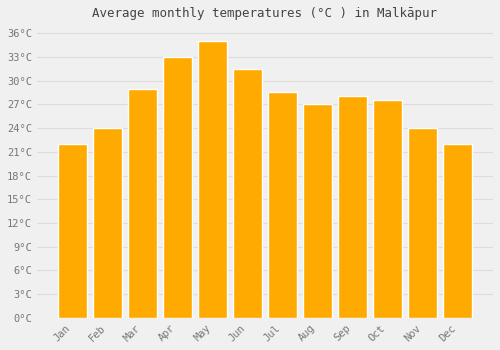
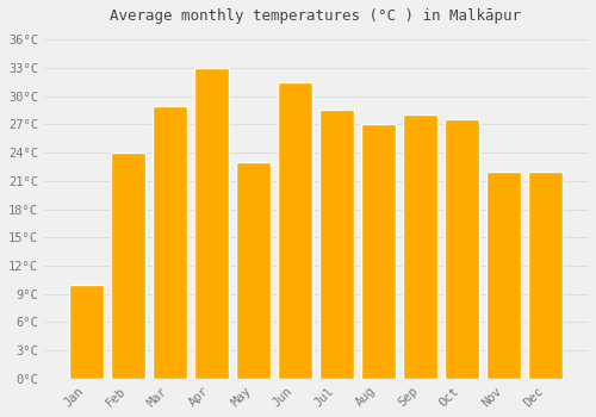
Jan: 22.0°C -> 10.0°C
May: 35.0°C -> 23.0°C
Nov: 24.0°C -> 22.0°C
